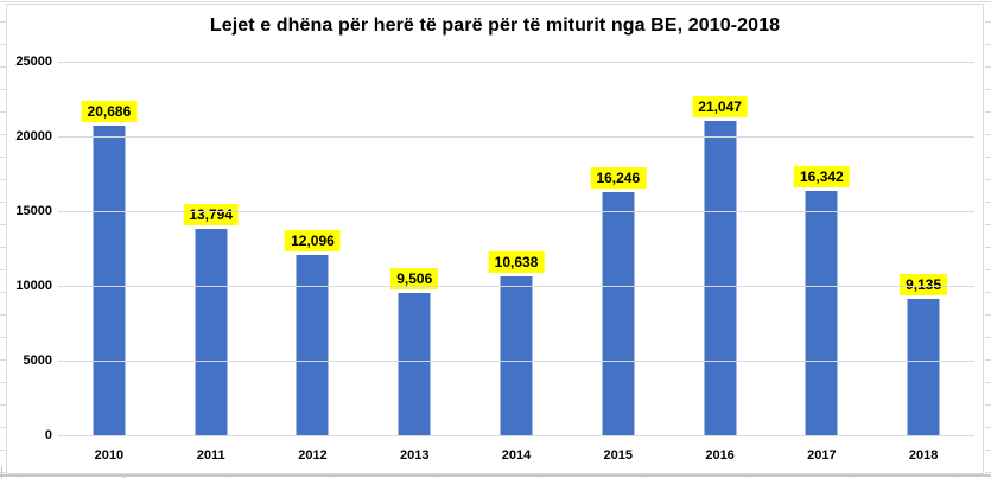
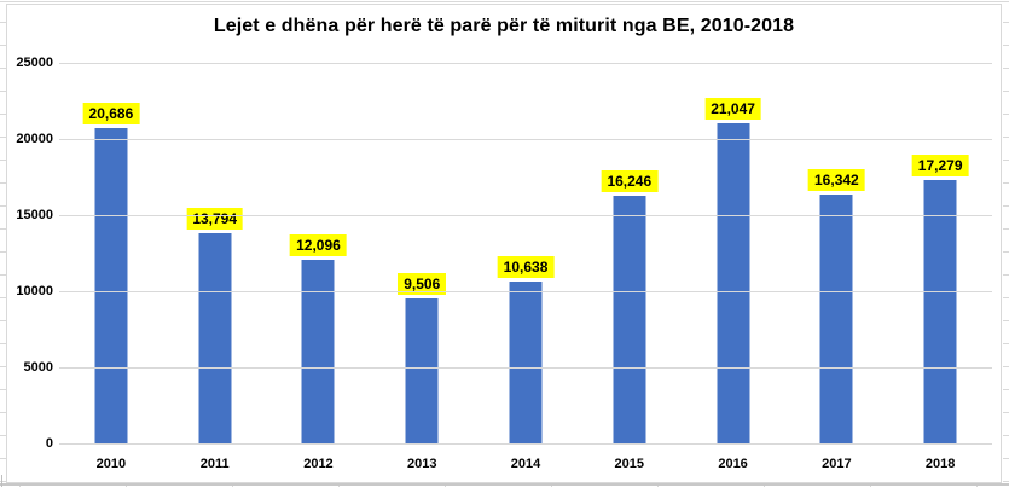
2018: 9,135 -> 17,279
